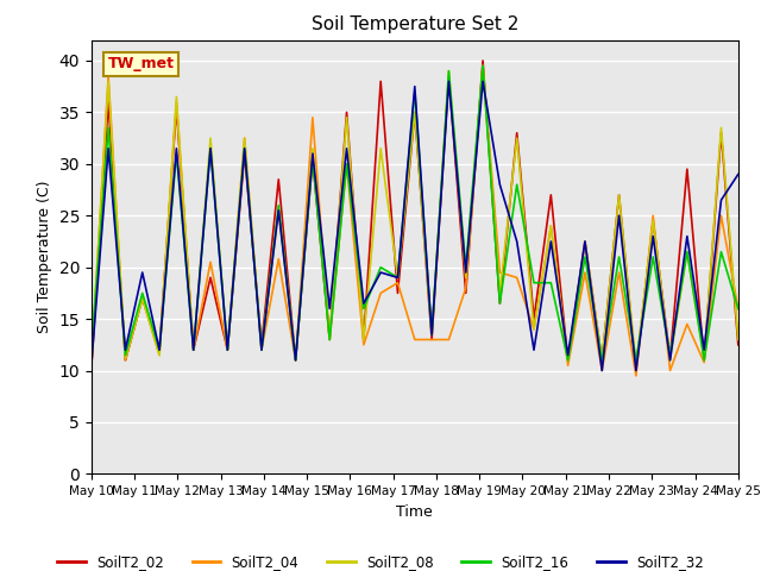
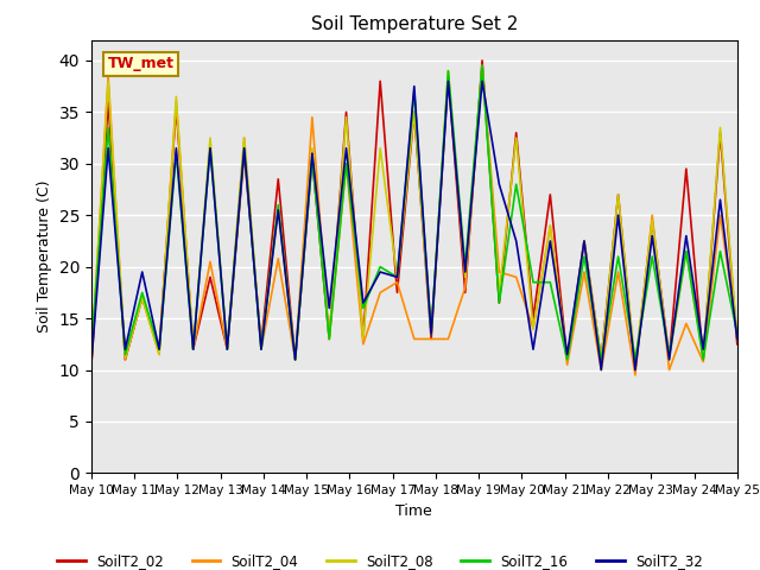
SoilT2_04/May 25: 16.0 -> 13.5
SoilT2_16/May 25: 16.0 -> 13.5
SoilT2_32/May 25: 29.0 -> 13.0
